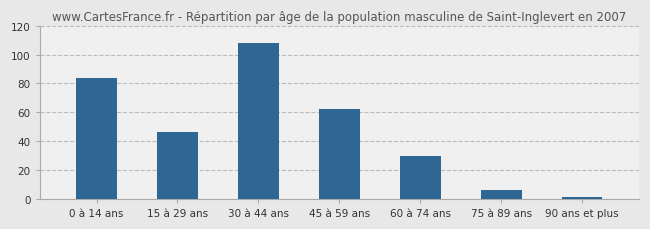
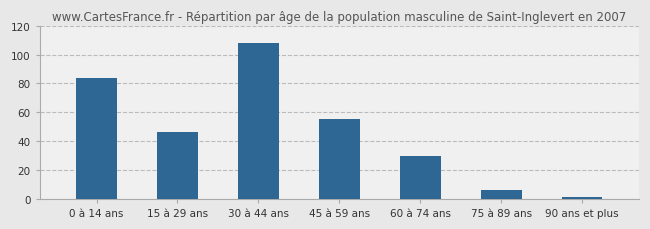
45 à 59 ans: 62 -> 55
